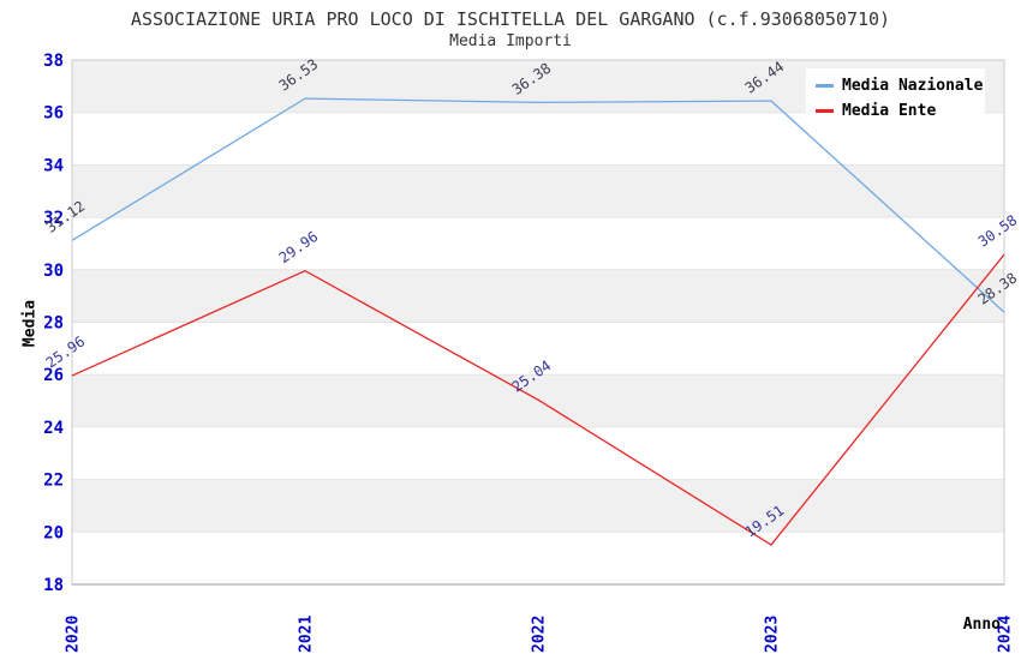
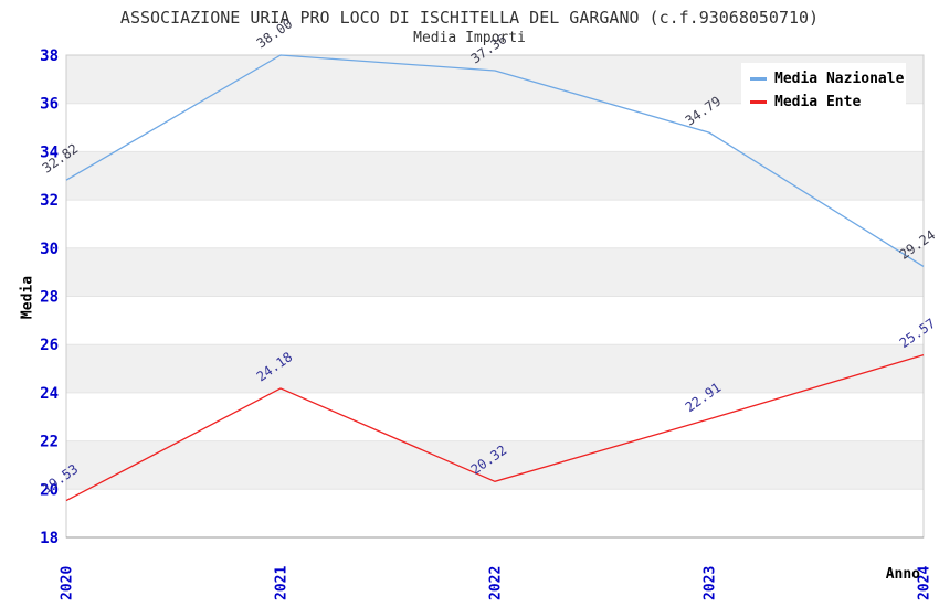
Media Nazionale/2020: 31.12 -> 32.82
Media Ente/2020: 25.96 -> 19.53
Media Nazionale/2021: 36.53 -> 38.00
Media Ente/2021: 29.96 -> 24.18
Media Nazionale/2022: 36.38 -> 37.36
Media Ente/2022: 25.04 -> 20.32
Media Nazionale/2023: 36.44 -> 34.79
Media Ente/2023: 19.51 -> 22.91
Media Nazionale/2024: 28.38 -> 29.24
Media Ente/2024: 30.58 -> 25.57
